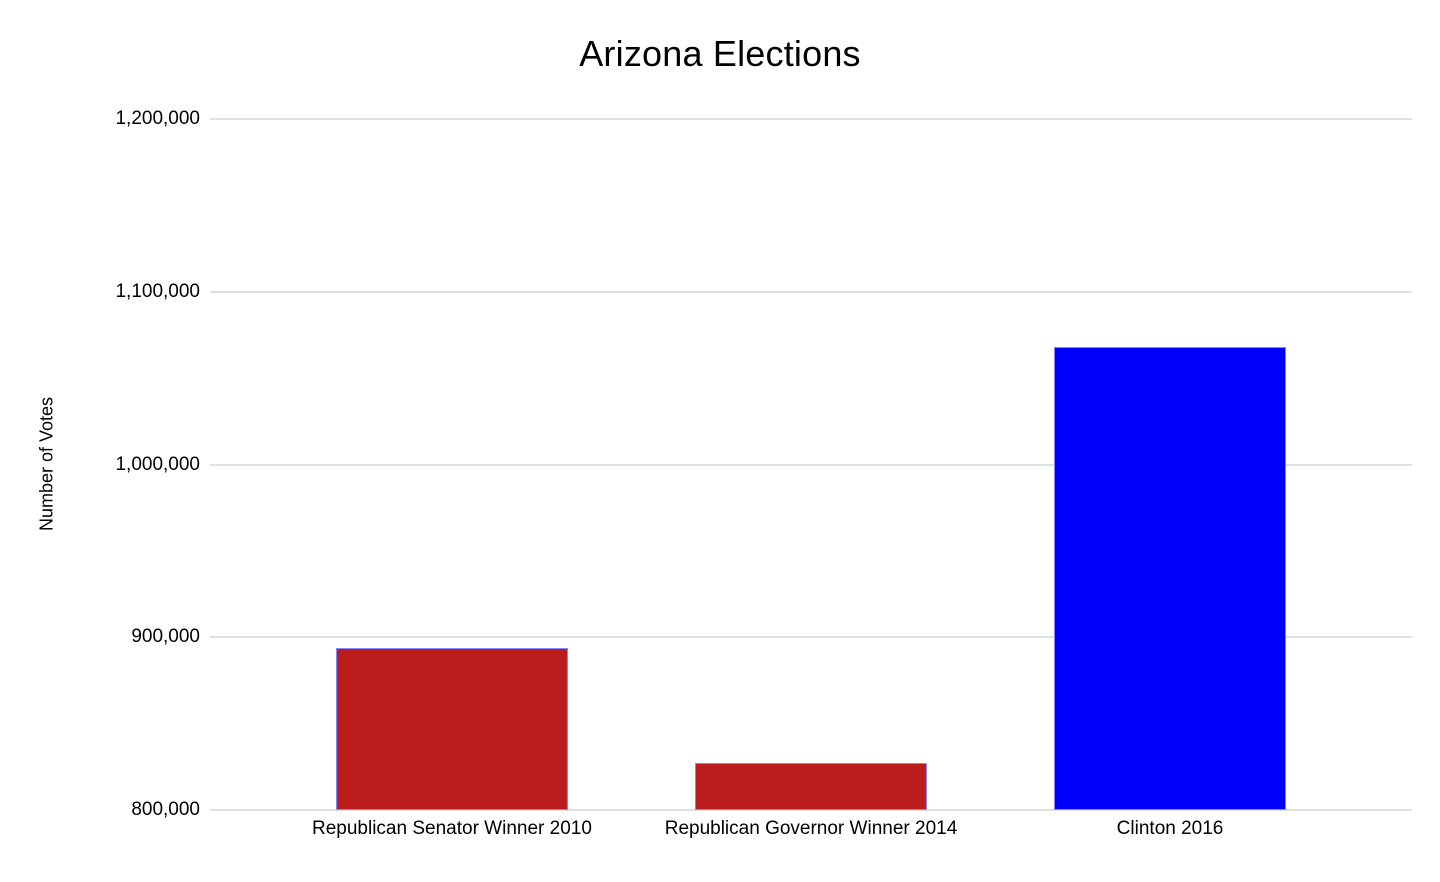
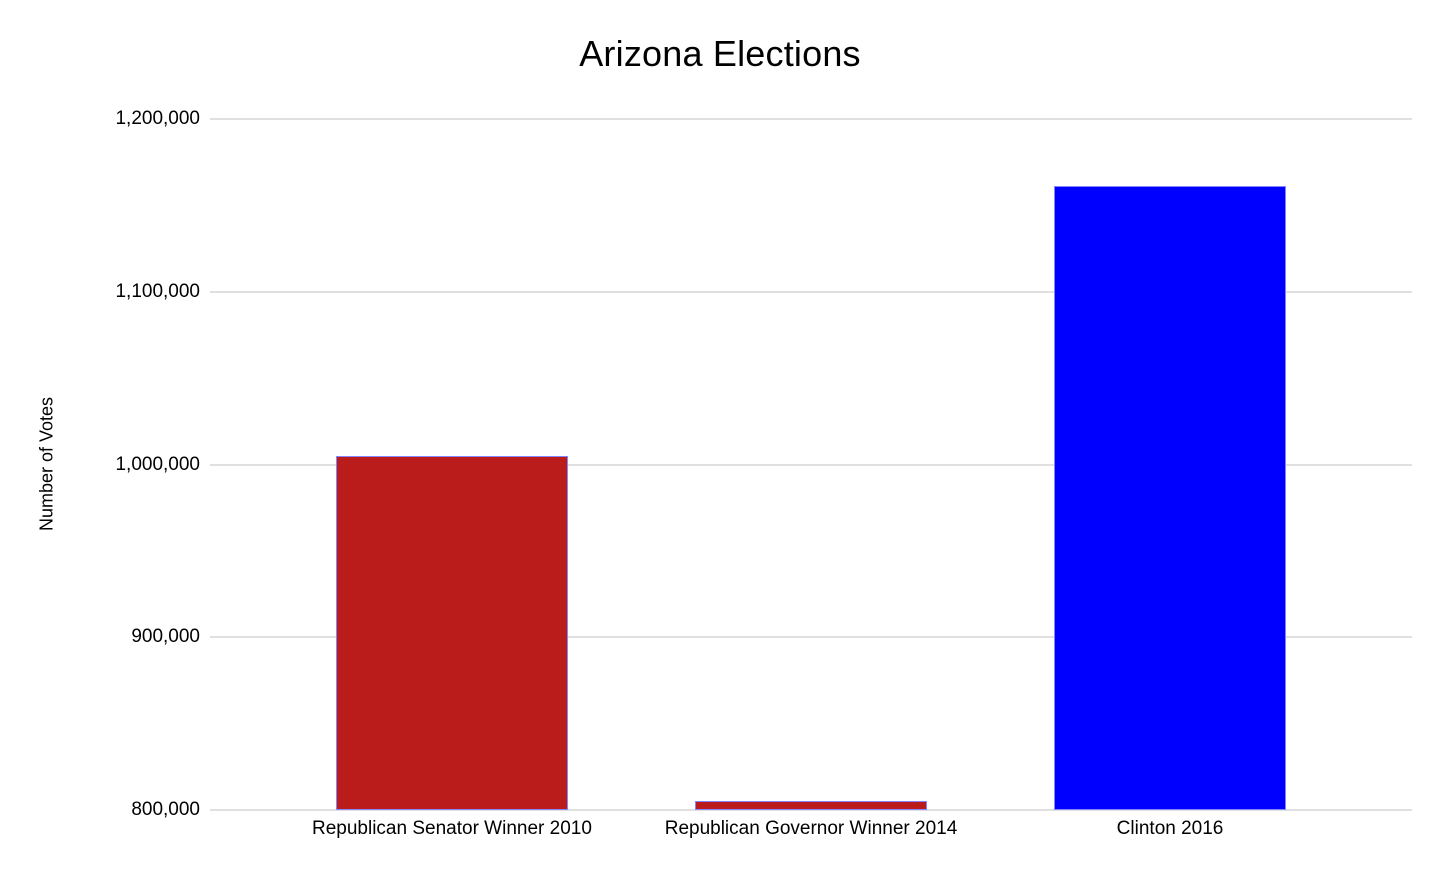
Republican Senator Winner 2010: 894000 -> 1005000
Republican Governor Winner 2014: 827000 -> 805000
Clinton 2016: 1068000 -> 1161000
